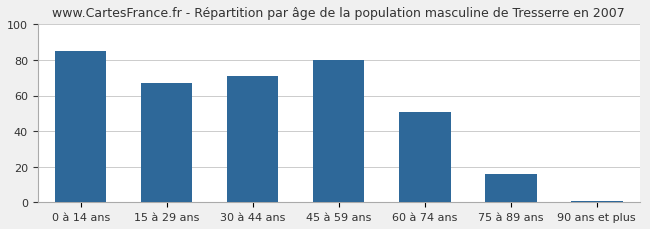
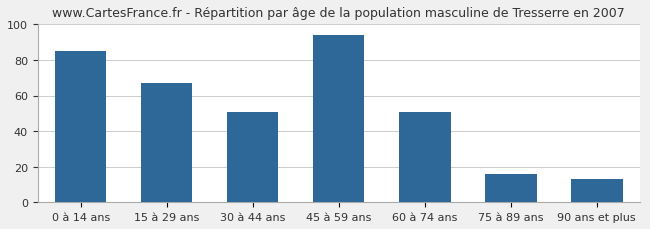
30 à 44 ans: 71 -> 51
45 à 59 ans: 80 -> 94
90 ans et plus: 1 -> 13
